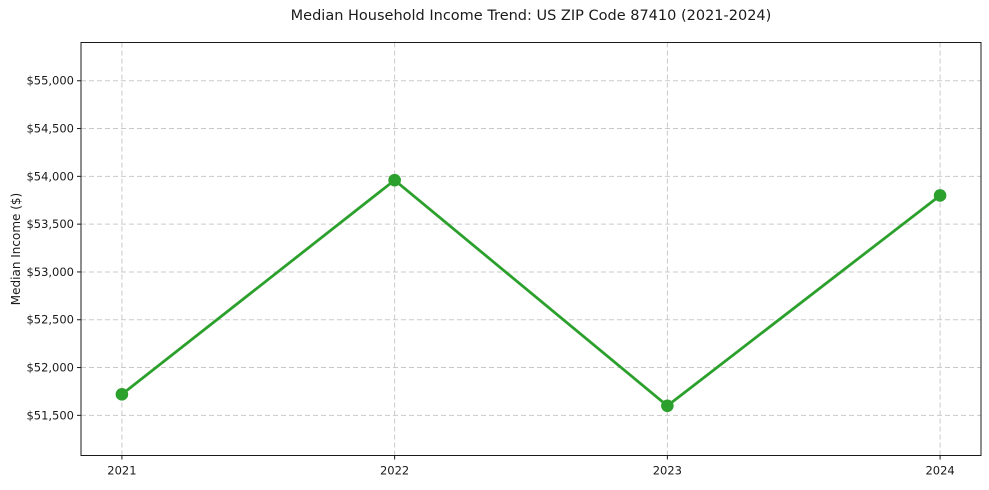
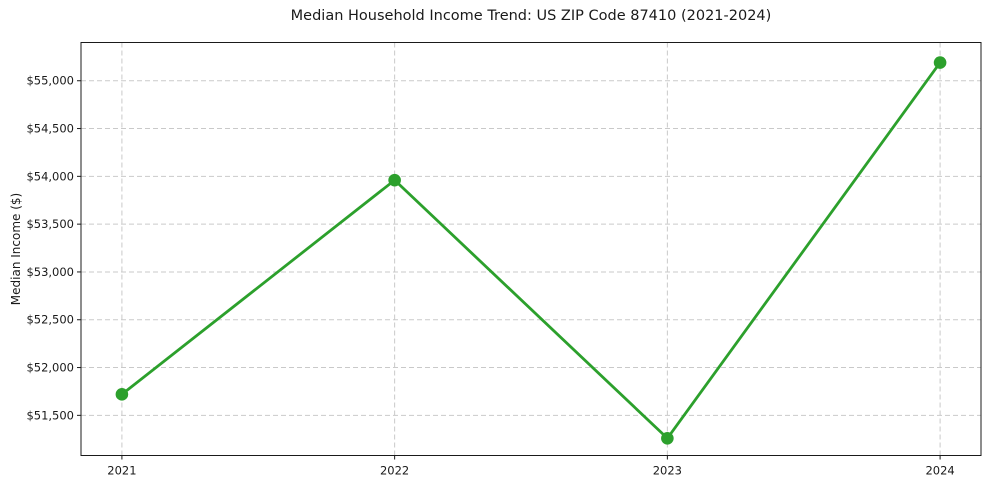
2023: $51600 -> $51300
2024: $53800 -> $55200
